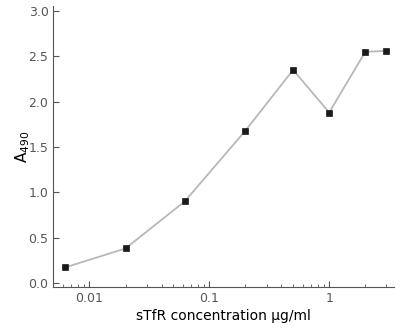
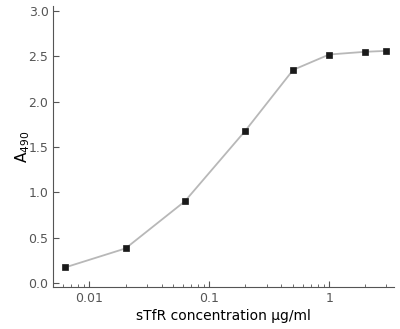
1: 1.88 -> 2.52
